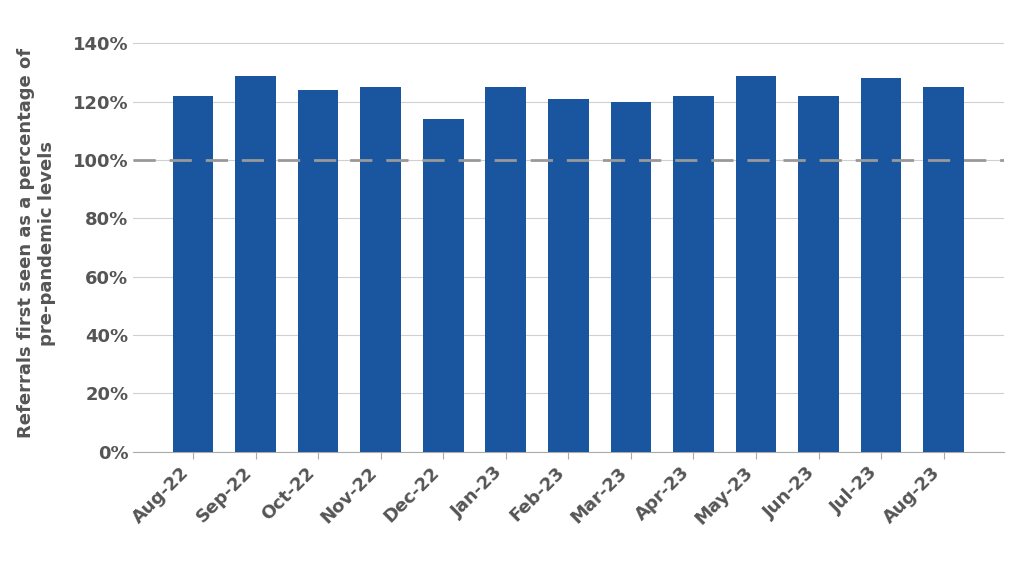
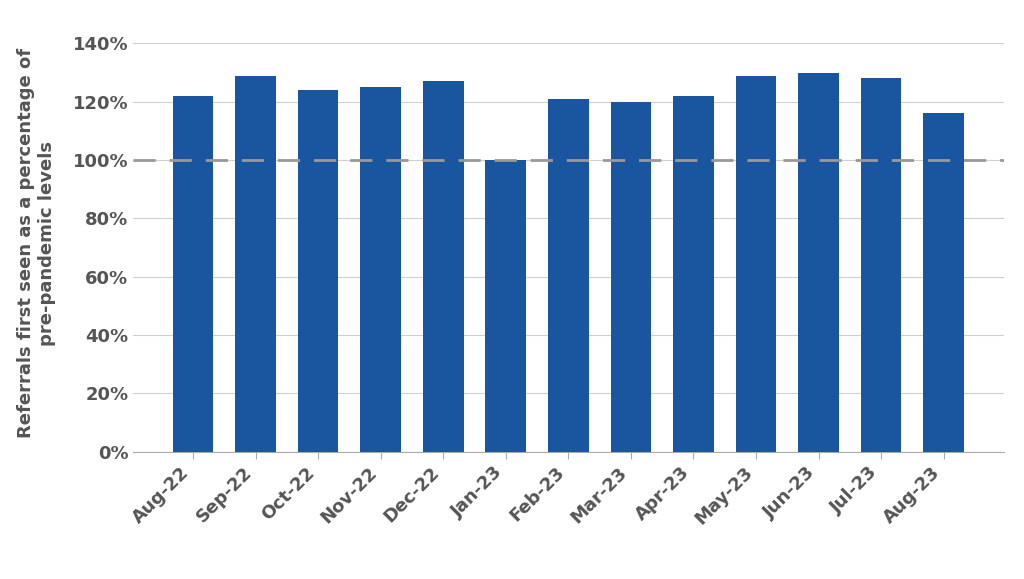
Dec-22: 114% -> 127%
Jan-23: 125% -> 100%
Jun-23: 122% -> 130%
Aug-23: 125% -> 116%
